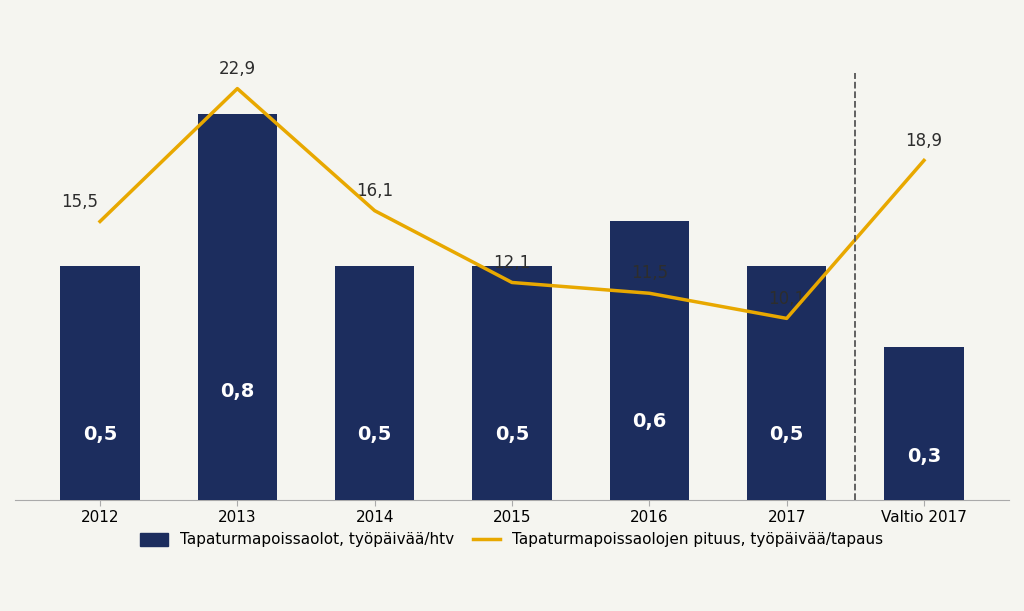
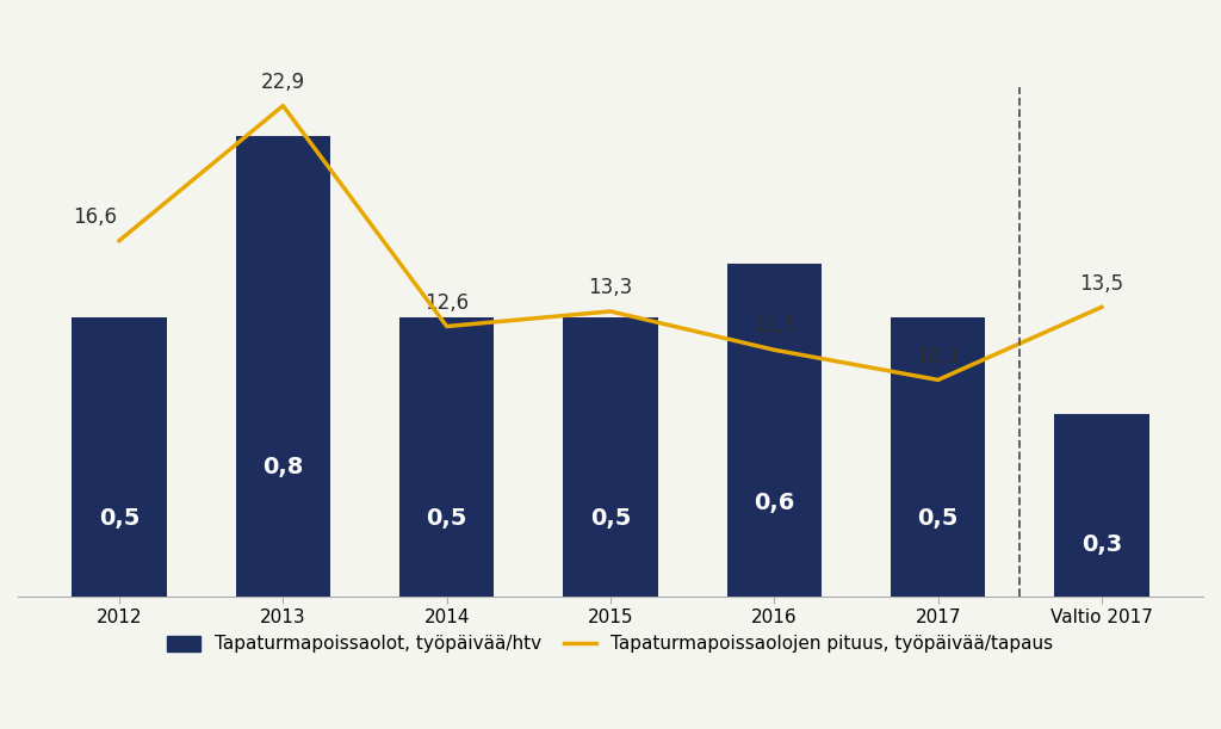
Tapaturmapoissaolojen pituus, työpäivää/tapaus/2012: 15,5 -> 16,6
Tapaturmapoissaolojen pituus, työpäivää/tapaus/2014: 16,1 -> 12,6
Tapaturmapoissaolojen pituus, työpäivää/tapaus/2015: 12,1 -> 13,3
Tapaturmapoissaolojen pituus, työpäivää/tapaus/Valtio 2017: 18,9 -> 13,5
